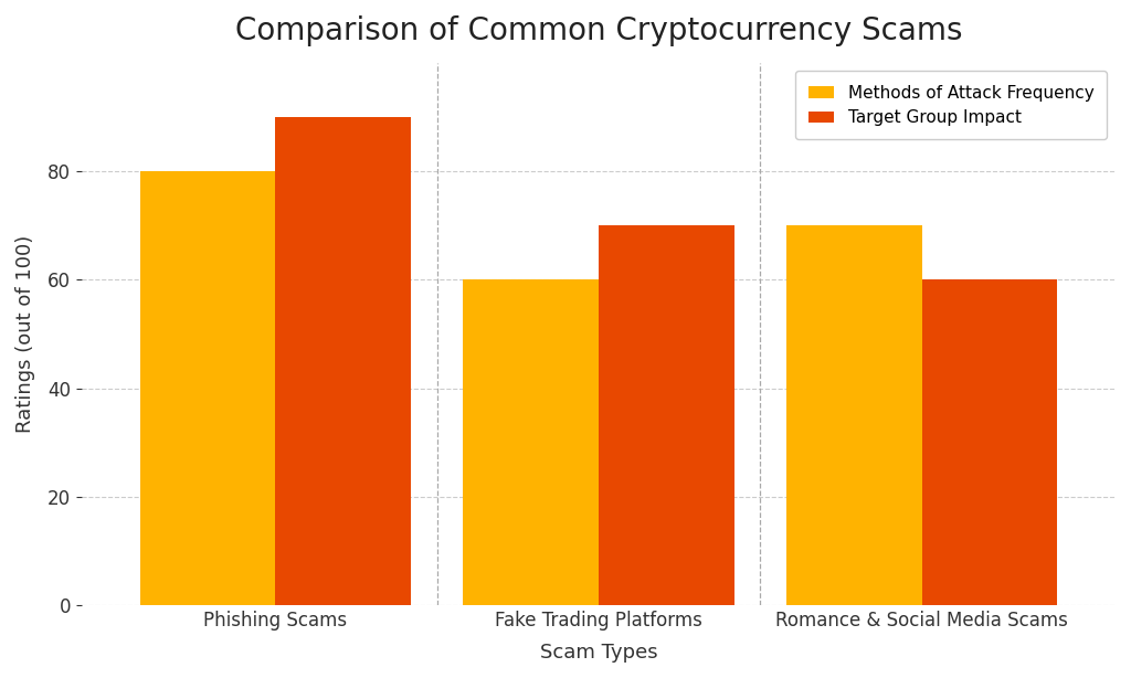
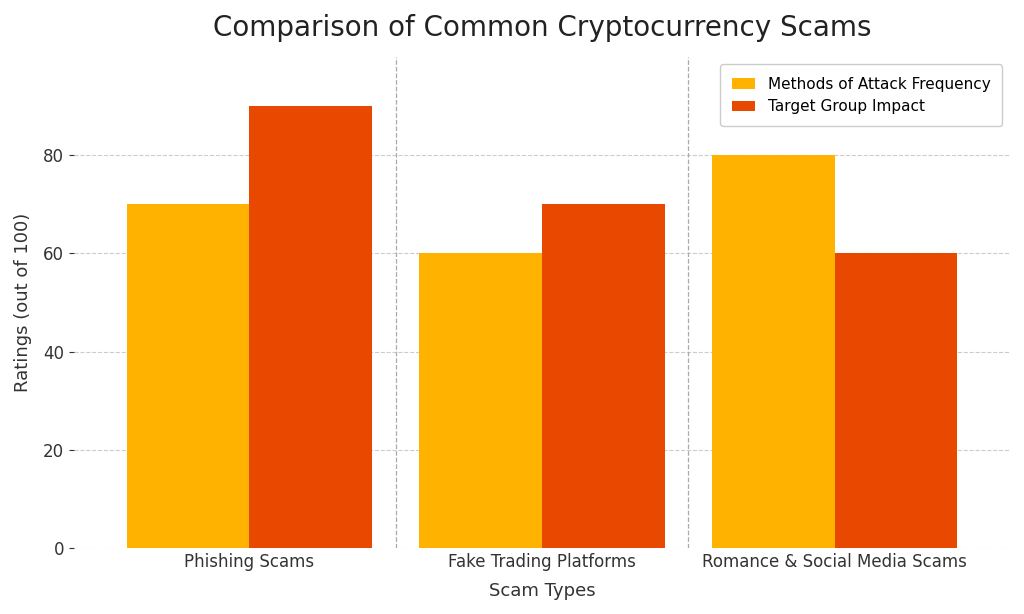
Methods of Attack Frequency/Phishing Scams: 80 -> 70
Methods of Attack Frequency/Romance & Social Media Scams: 70 -> 80
